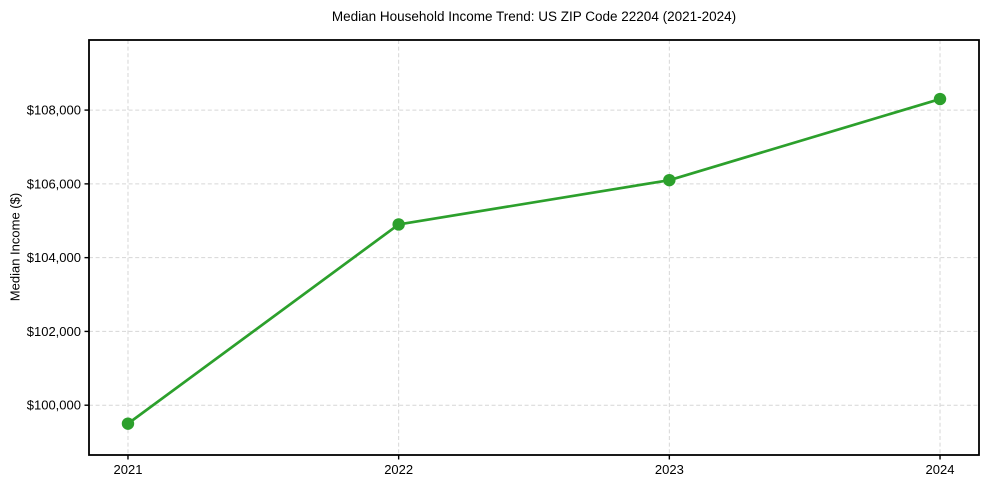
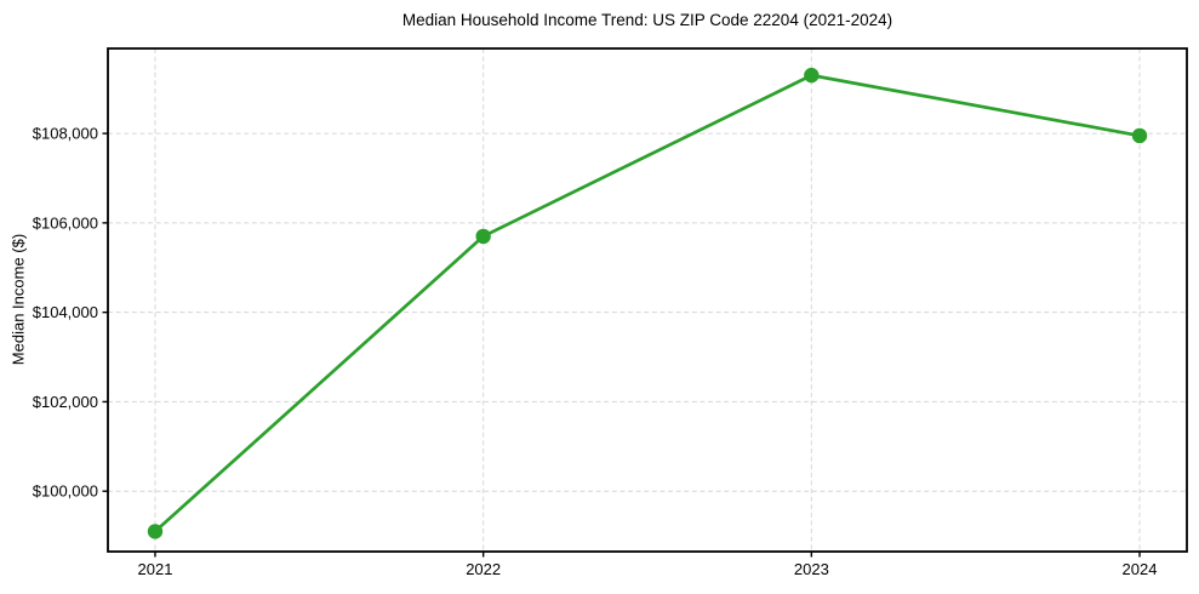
2021: $99500 -> $99100
2022: $104900 -> $105700
2023: $106100 -> $109300
2024: $108300 -> $108000
